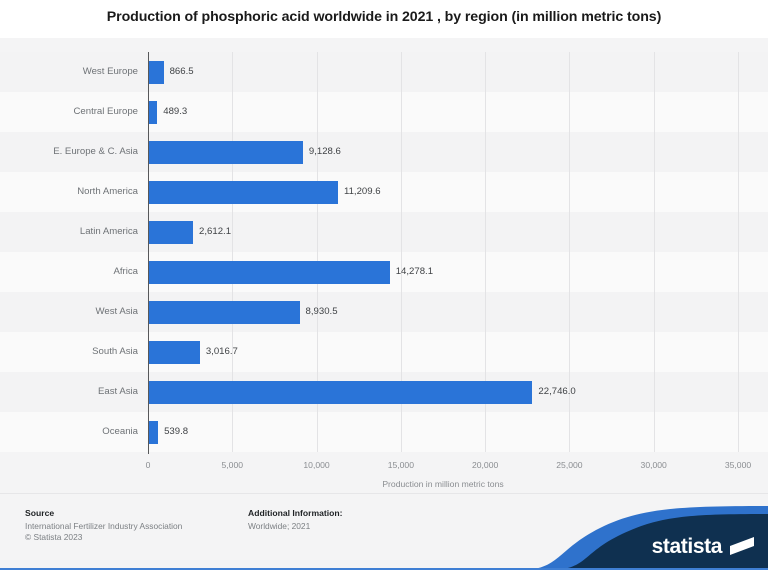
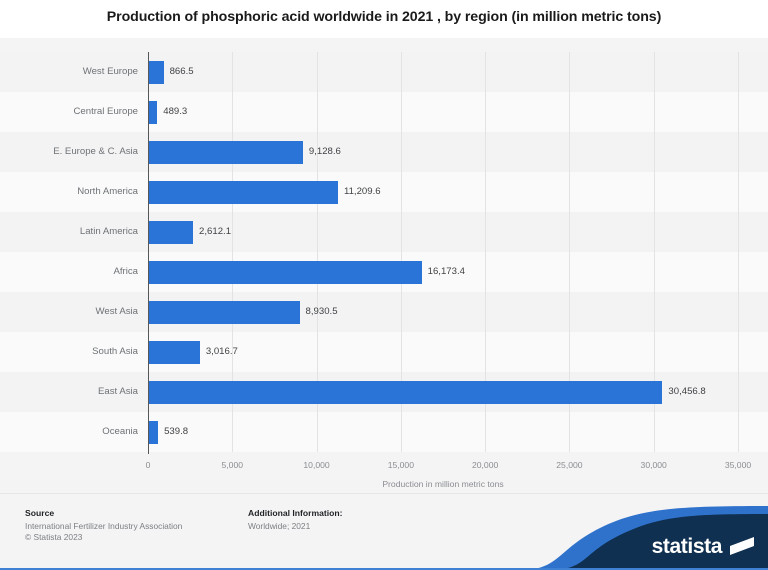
Africa: 14,278.1 -> 16,173.4
East Asia: 22,746.0 -> 30,456.8
